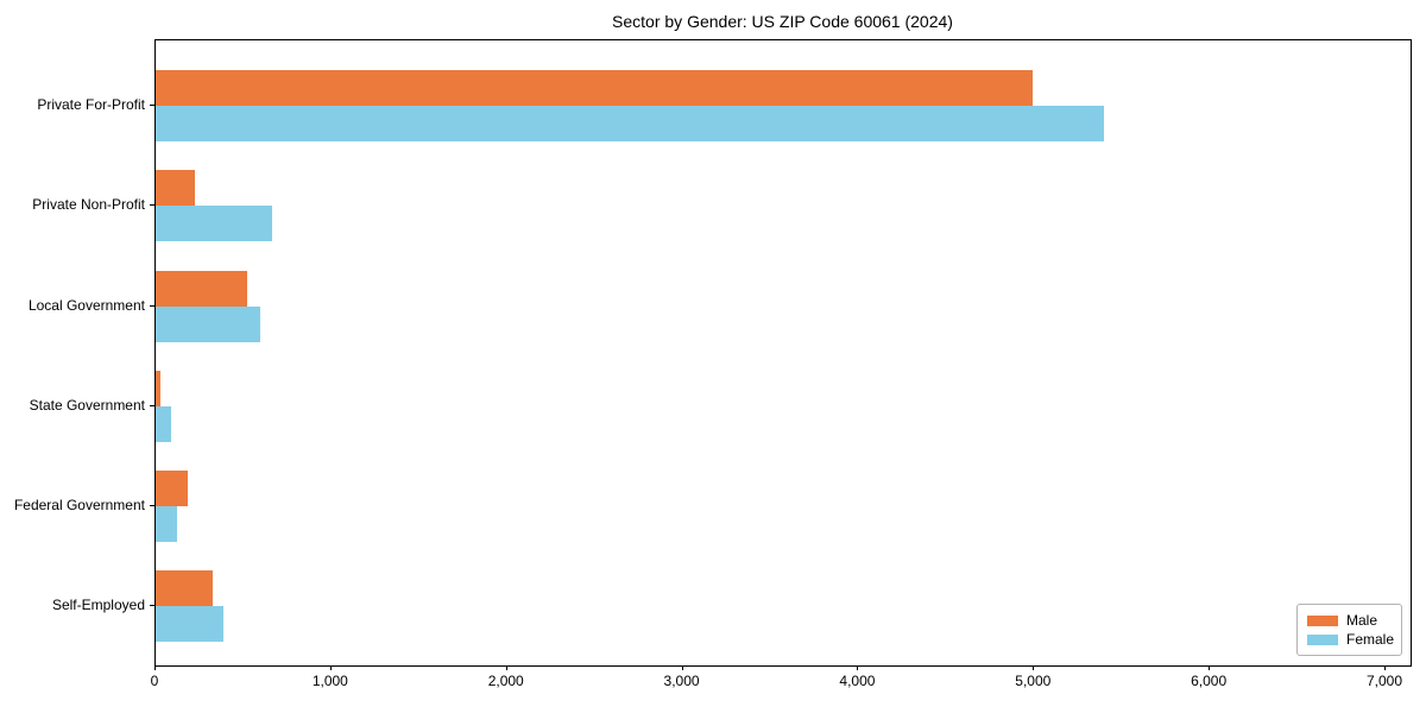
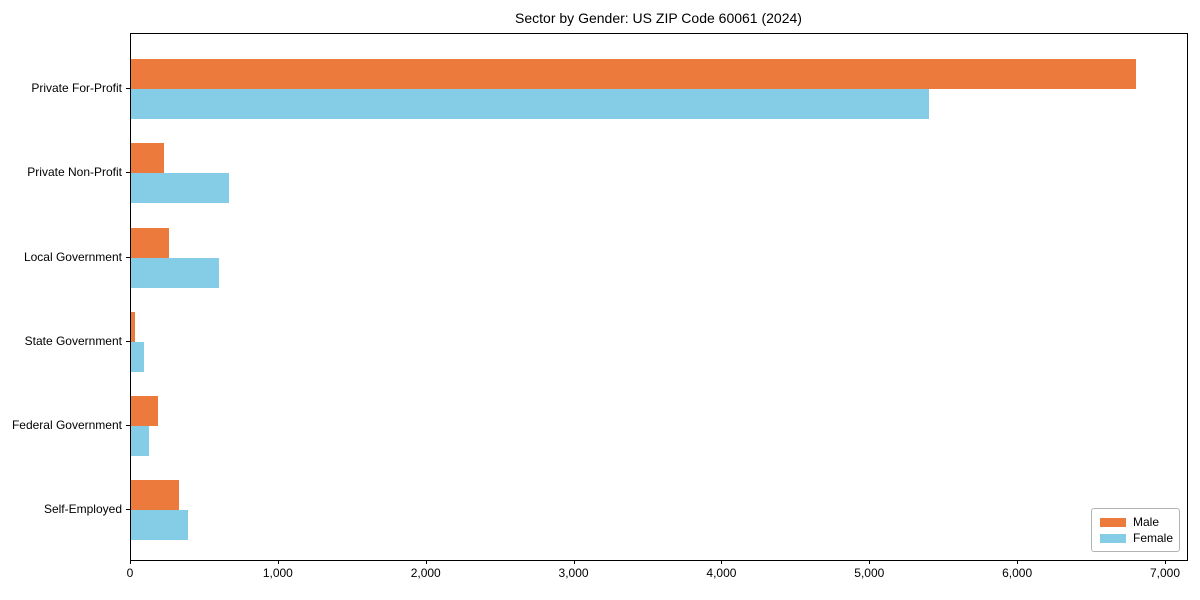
Male/Private For-Profit: 4990 -> 6800
Male/Local Government: 520 -> 260
